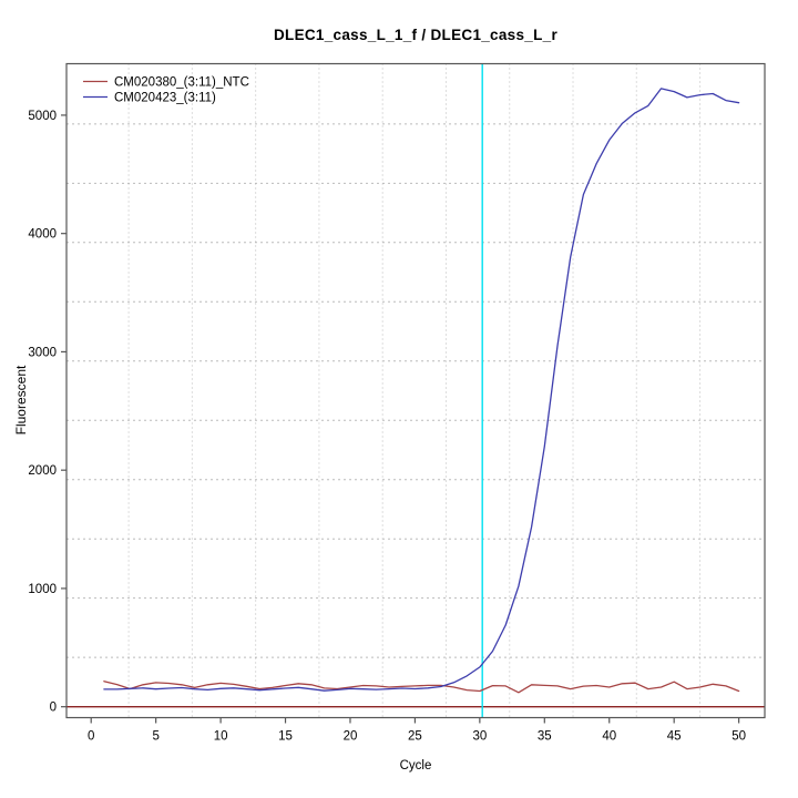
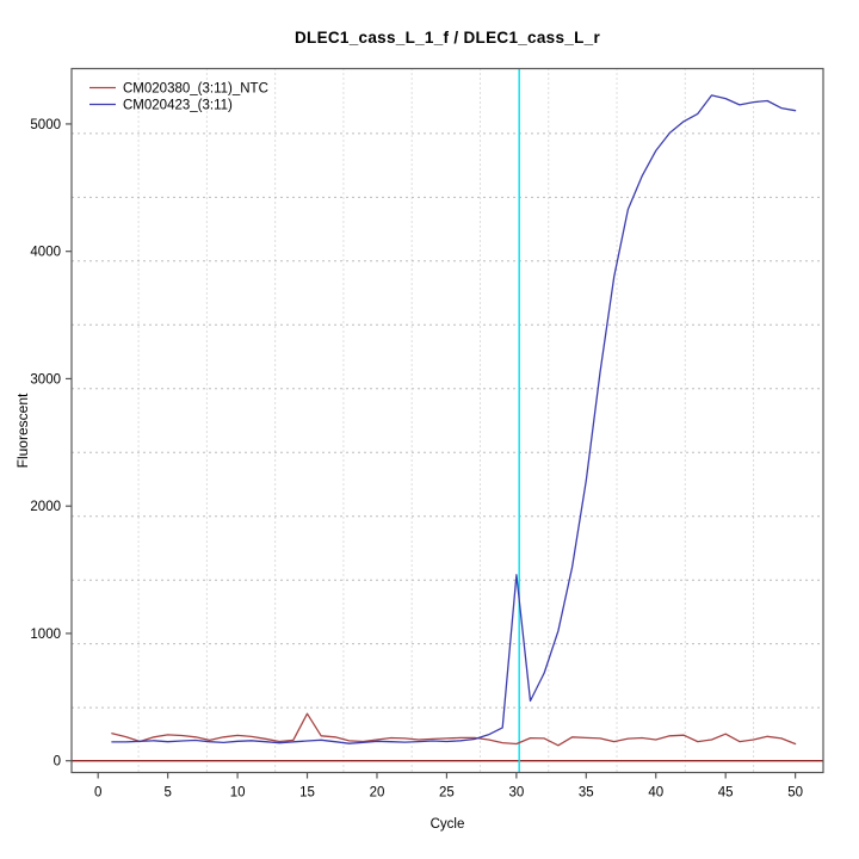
CM020380_(3:11)_NTC/15: 180 -> 370
CM020423_(3:11)/30: 340 -> 1460
